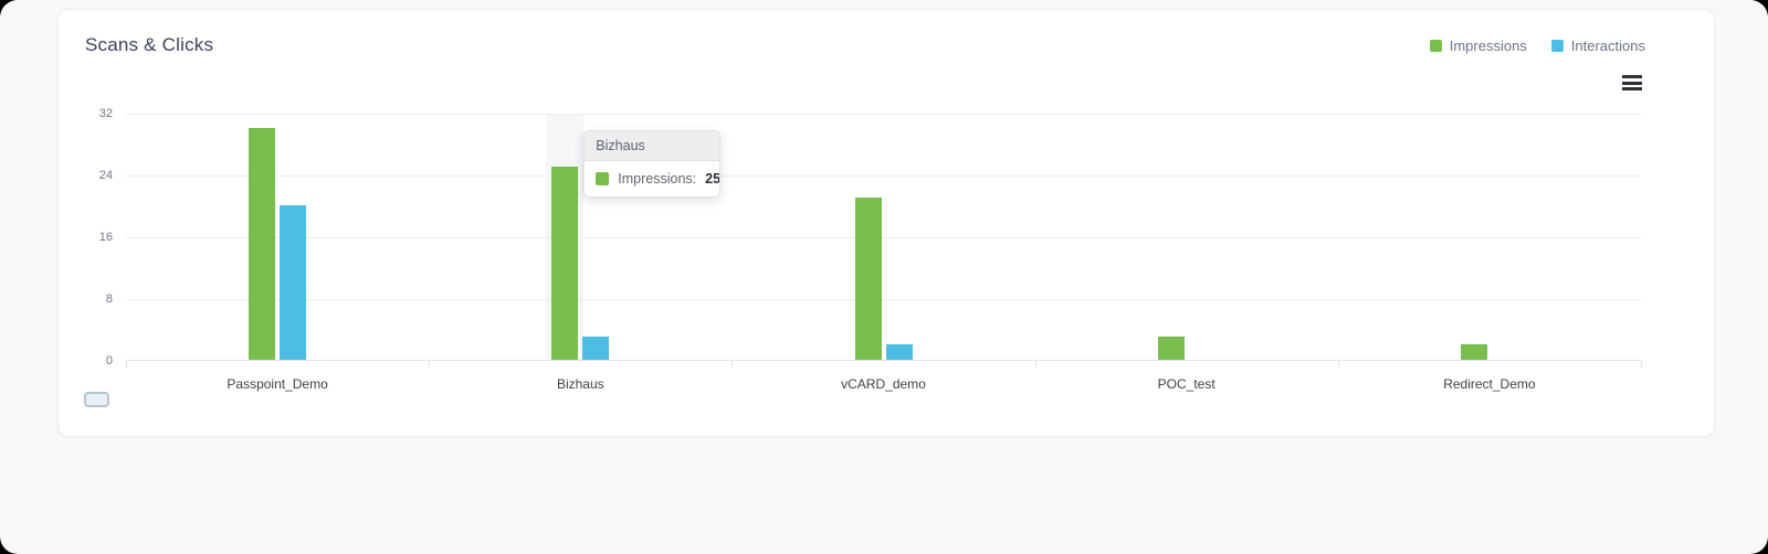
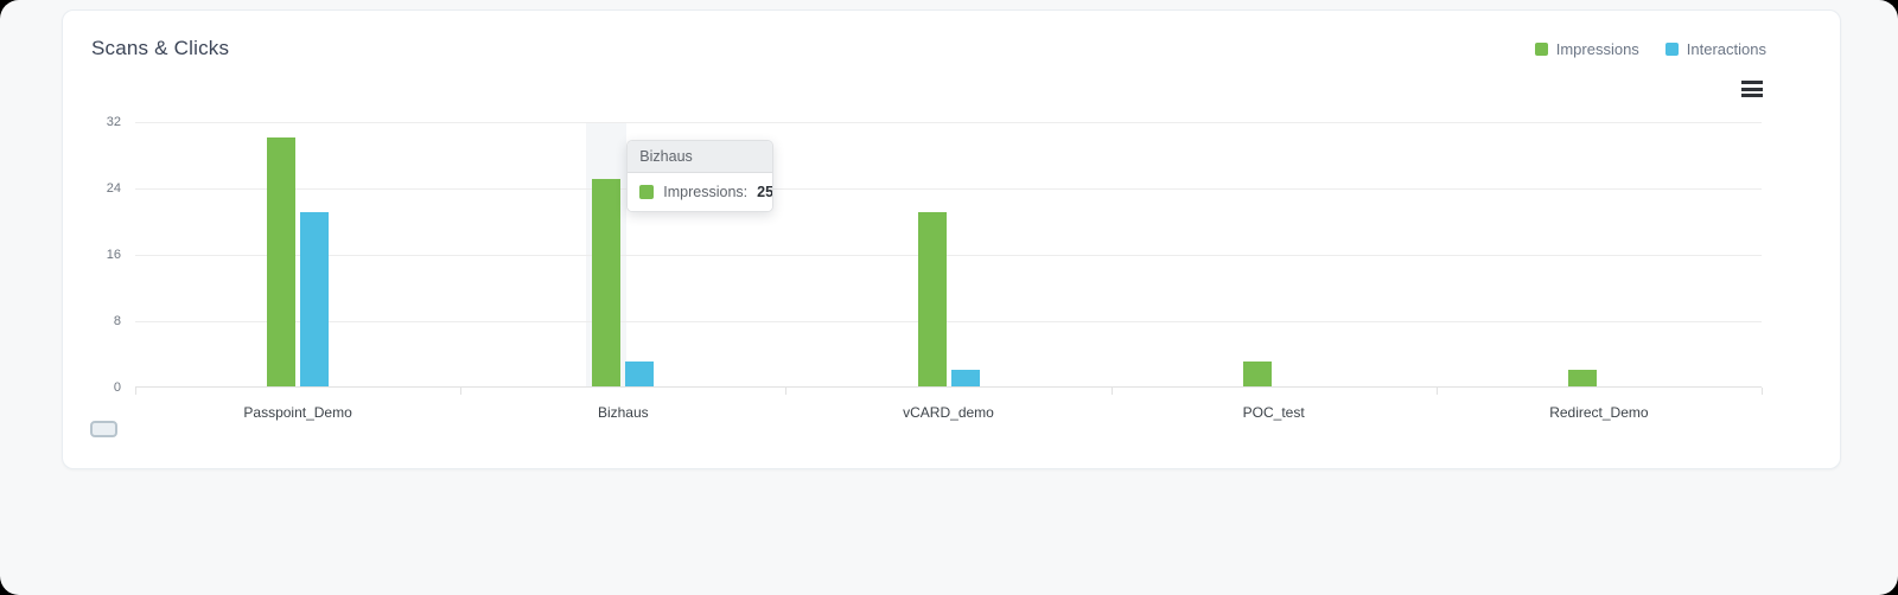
Interactions/Passpoint_Demo: 20 -> 21
